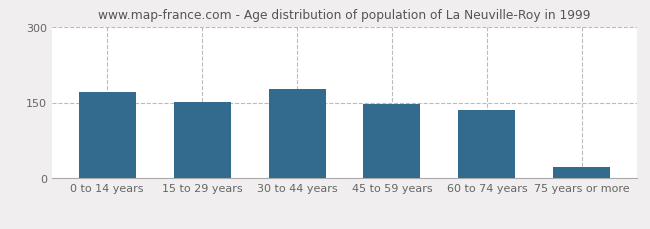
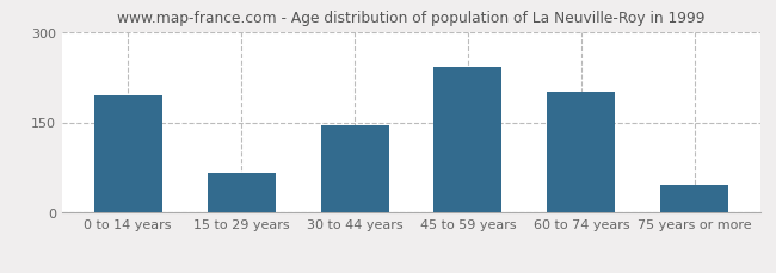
0 to 14 years: 170 -> 194
15 to 29 years: 151 -> 66
30 to 44 years: 177 -> 146
45 to 59 years: 148 -> 242
60 to 74 years: 136 -> 200
75 years or more: 22 -> 46
